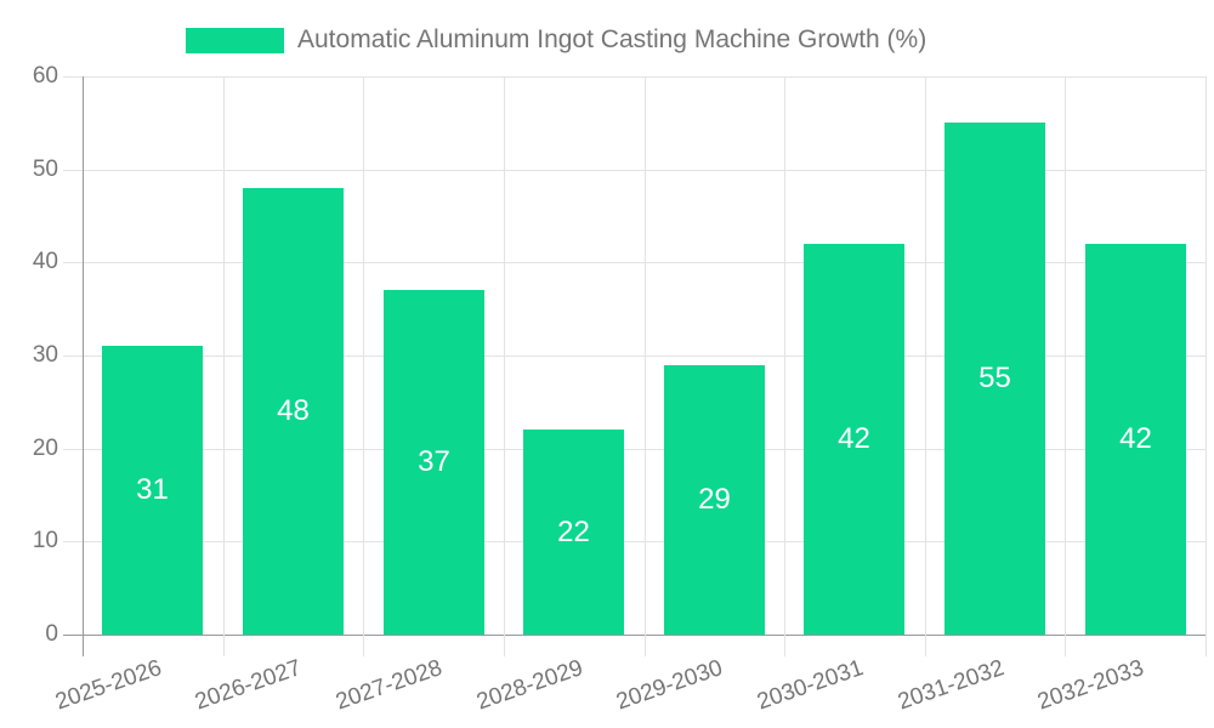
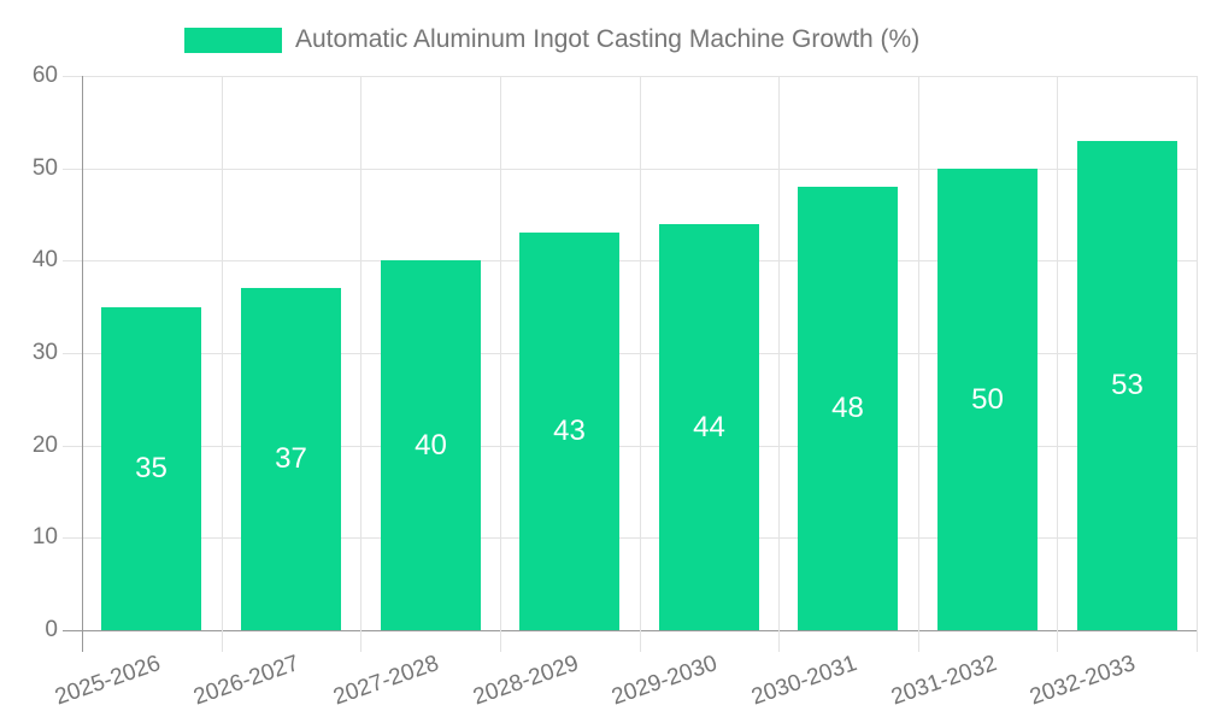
2025-2026: 31 -> 35
2026-2027: 48 -> 37
2027-2028: 37 -> 40
2028-2029: 22 -> 43
2029-2030: 29 -> 44
2030-2031: 42 -> 48
2031-2032: 55 -> 50
2032-2033: 42 -> 53
